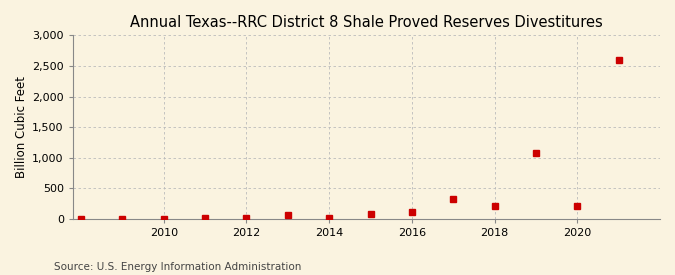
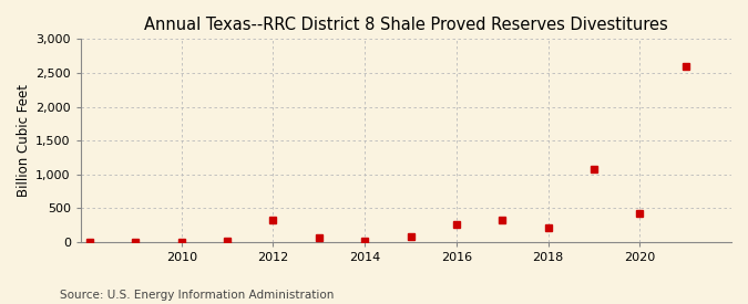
2012: 10 -> 320
2016: 120 -> 260
2020: 210 -> 420
